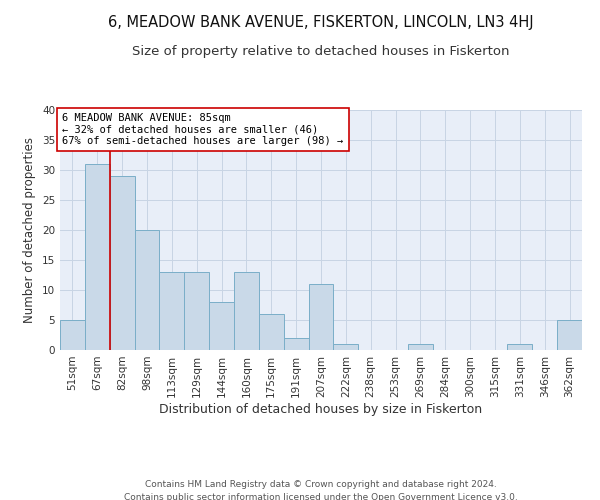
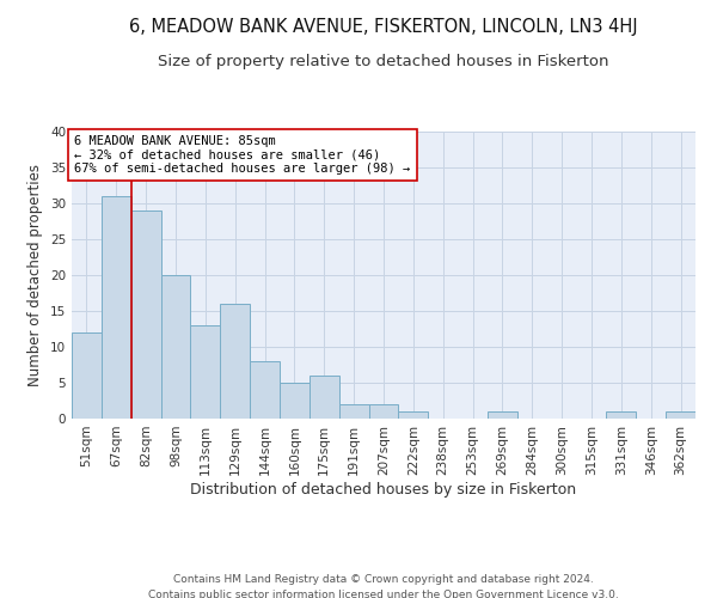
51sqm: 5 -> 12
129sqm: 13 -> 16
160sqm: 13 -> 5
207sqm: 11 -> 2
362sqm: 5 -> 1
